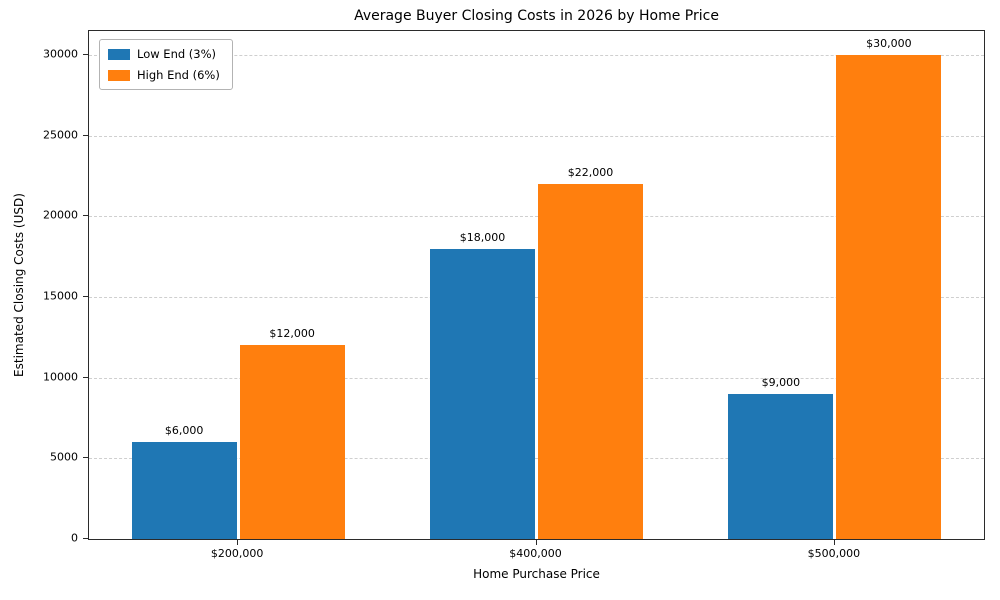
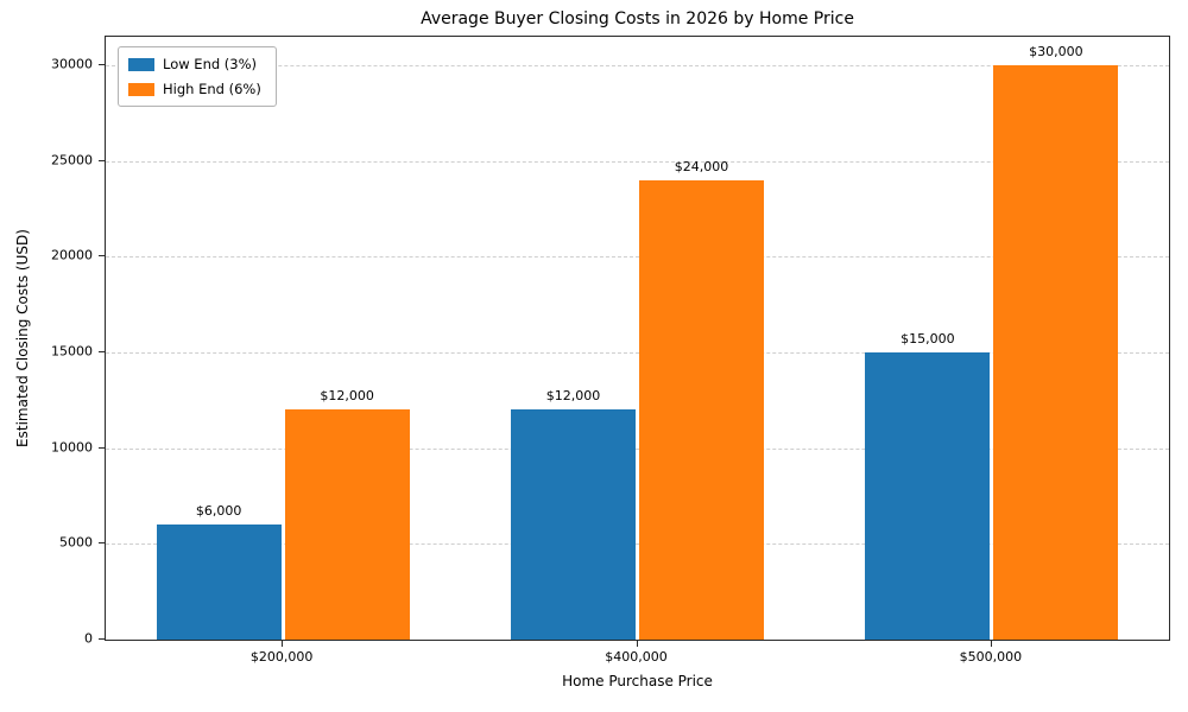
Low End (3%)/$400,000: $18,000 -> $12,000
High End (6%)/$400,000: $22,000 -> $24,000
Low End (3%)/$500,000: $9,000 -> $15,000
